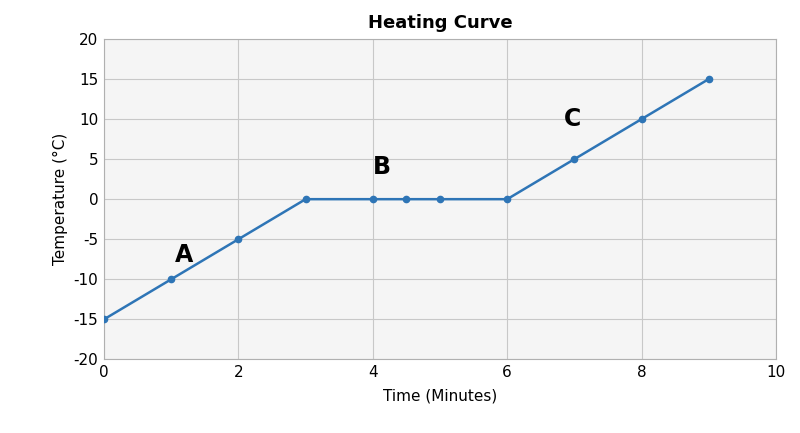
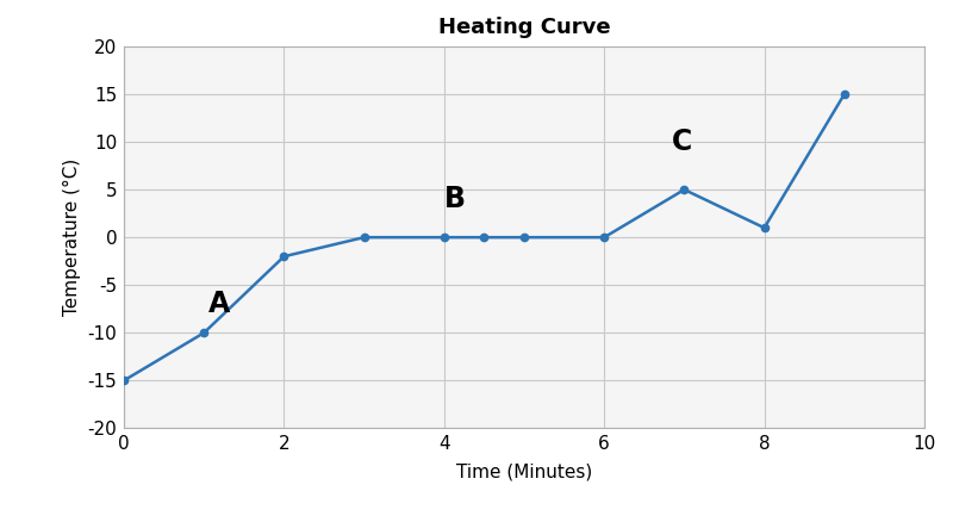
2: -5 -> -2
8: 10 -> 1
